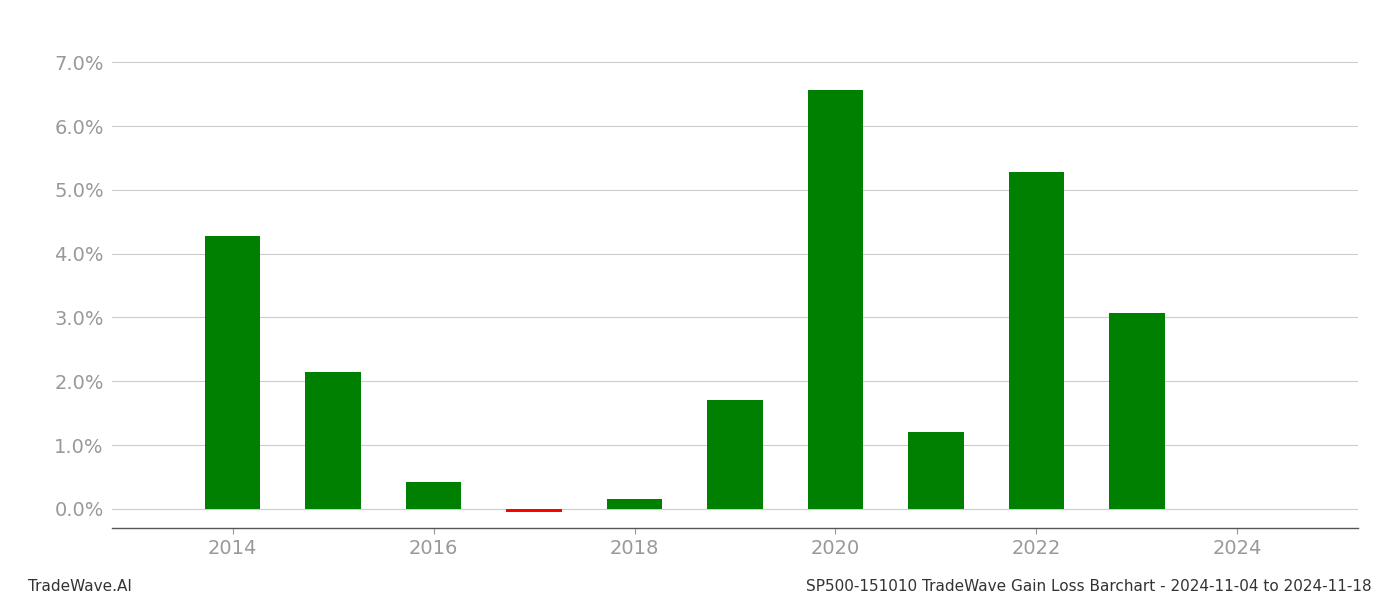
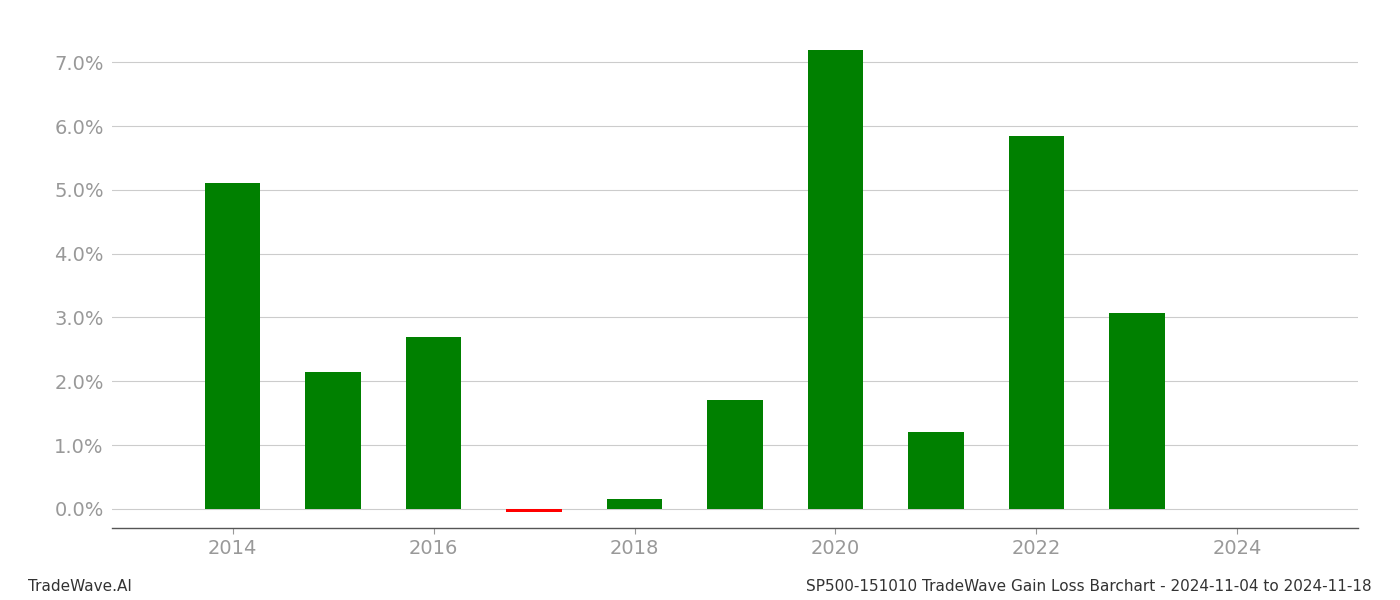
2014: 4.28% -> 5.10%
2016: 0.42% -> 2.70%
2020: 6.56% -> 7.20%
2022: 5.28% -> 5.85%
